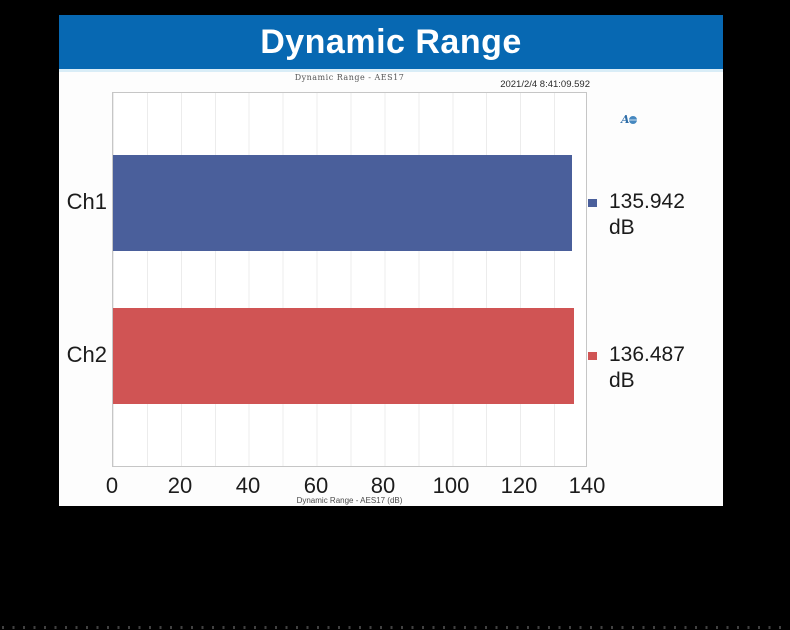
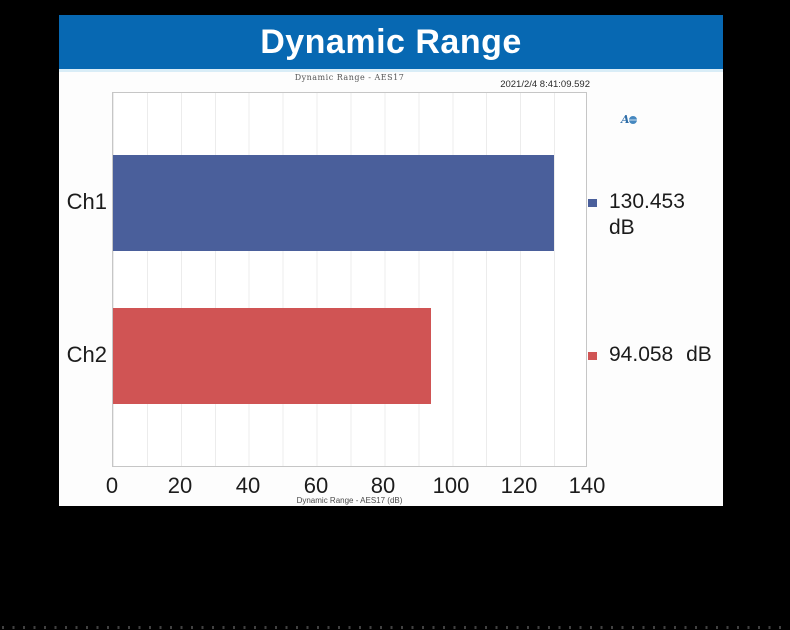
Ch1: 135.942 -> 130.453
Ch2: 136.487 -> 94.058
